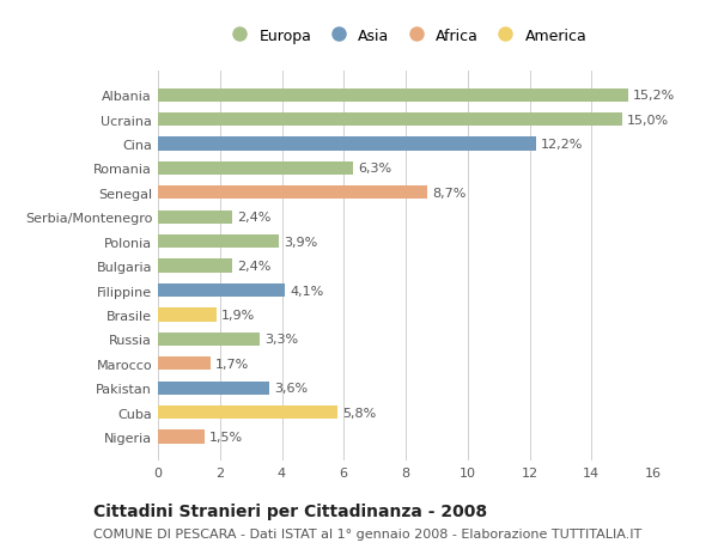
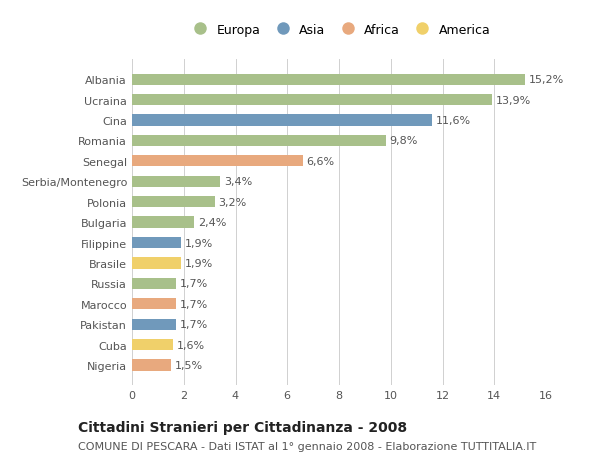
Ucraina: 15,0% -> 13,9%
Cina: 12,2% -> 11,6%
Romania: 6,3% -> 9,8%
Senegal: 8,7% -> 6,6%
Serbia/Montenegro: 2,4% -> 3,4%
Polonia: 3,9% -> 3,2%
Filippine: 4,1% -> 1,9%
Russia: 3,3% -> 1,7%
Pakistan: 3,6% -> 1,7%
Cuba: 5,8% -> 1,6%
